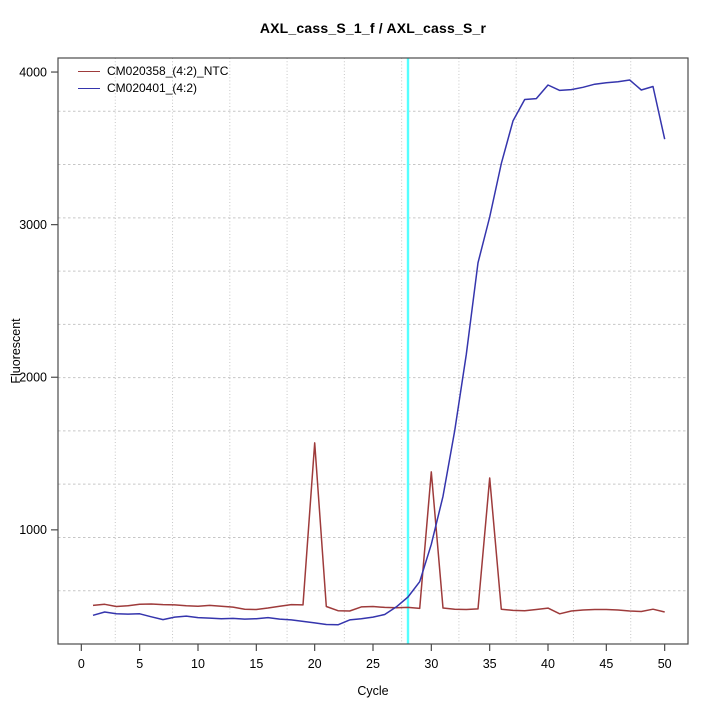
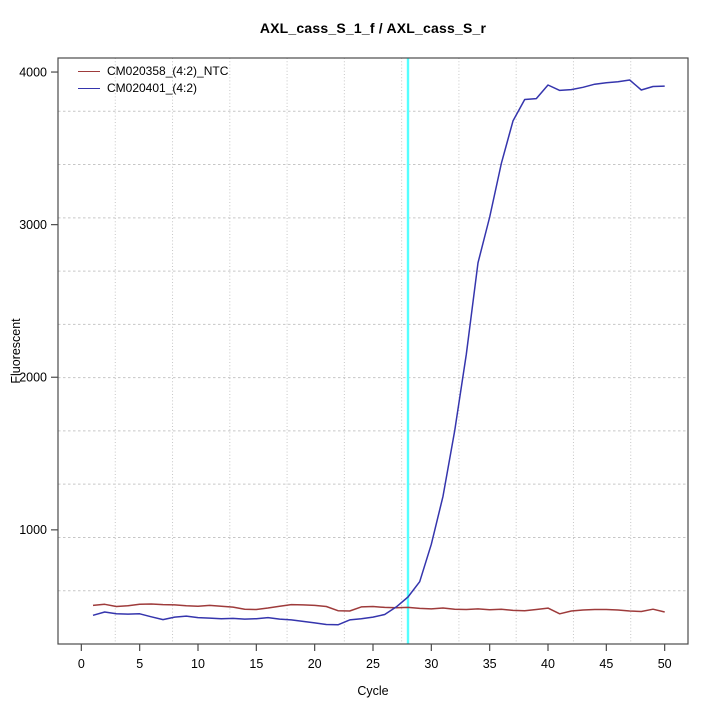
CM020358_(4:2)_NTC/20: 1570 -> 500
CM020358_(4:2)_NTC/30: 1380 -> 480
CM020358_(4:2)_NTC/35: 1340 -> 480
CM020401_(4:2)/50: 3560 -> 3910
